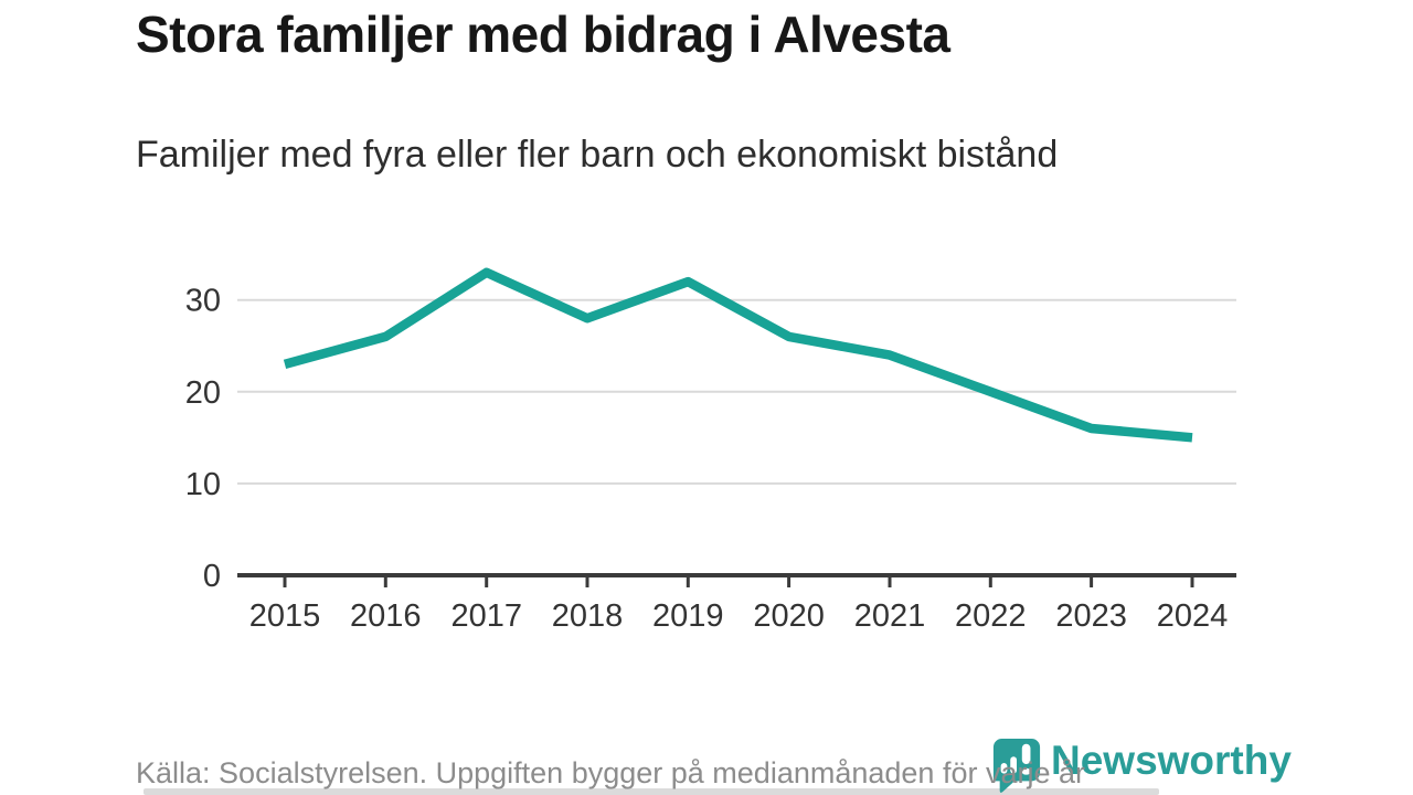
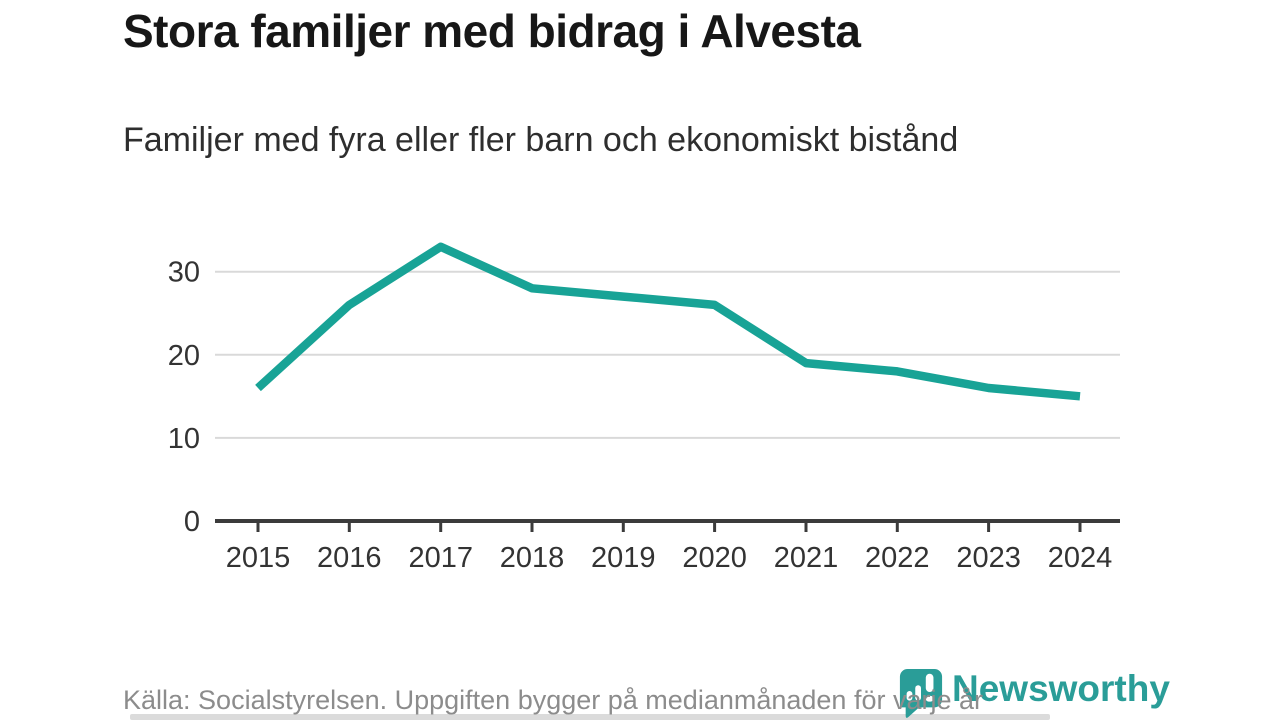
2015: 23 -> 16
2019: 32 -> 27
2021: 24 -> 19
2022: 20 -> 18
